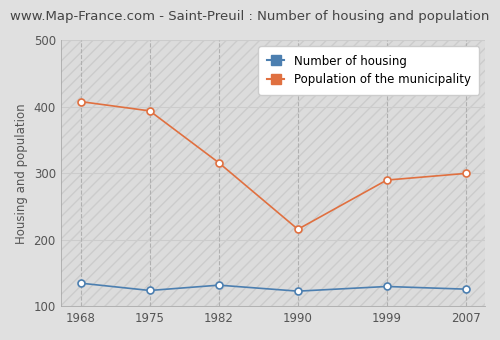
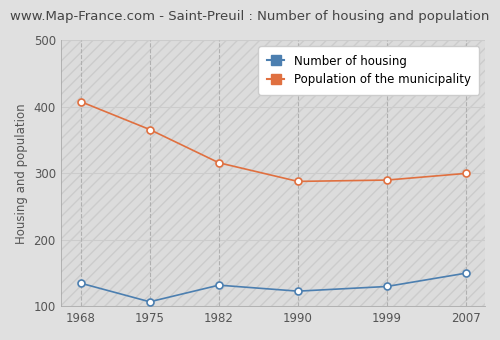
Number of housing/1975: 124 -> 107
Population of the municipality/1975: 394 -> 366
Population of the municipality/1990: 216 -> 288
Number of housing/2007: 126 -> 150
